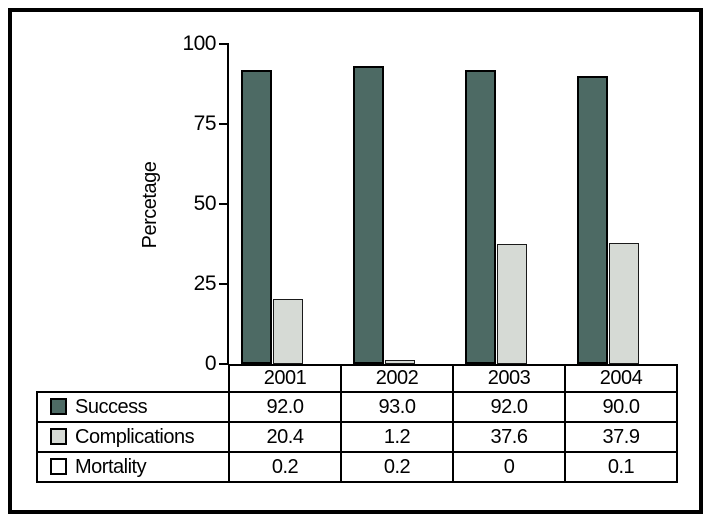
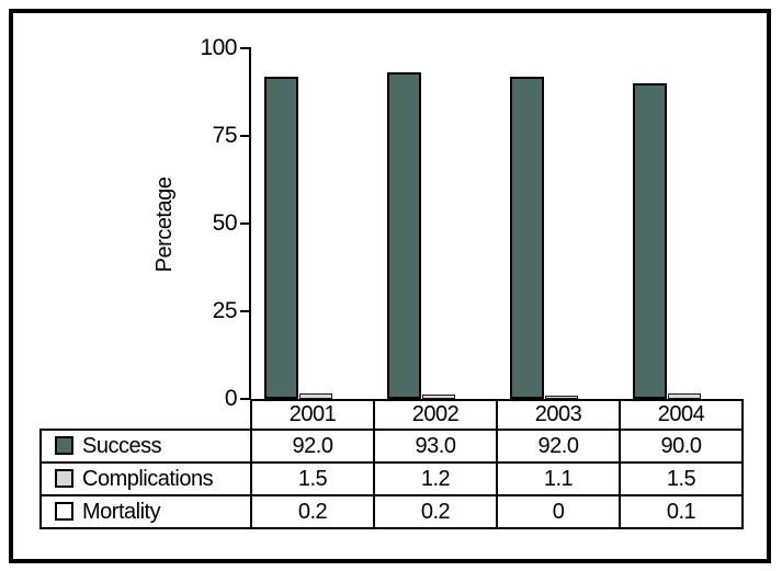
Complications/2001: 20.4 -> 1.5
Complications/2003: 37.6 -> 1.1
Complications/2004: 37.9 -> 1.5
